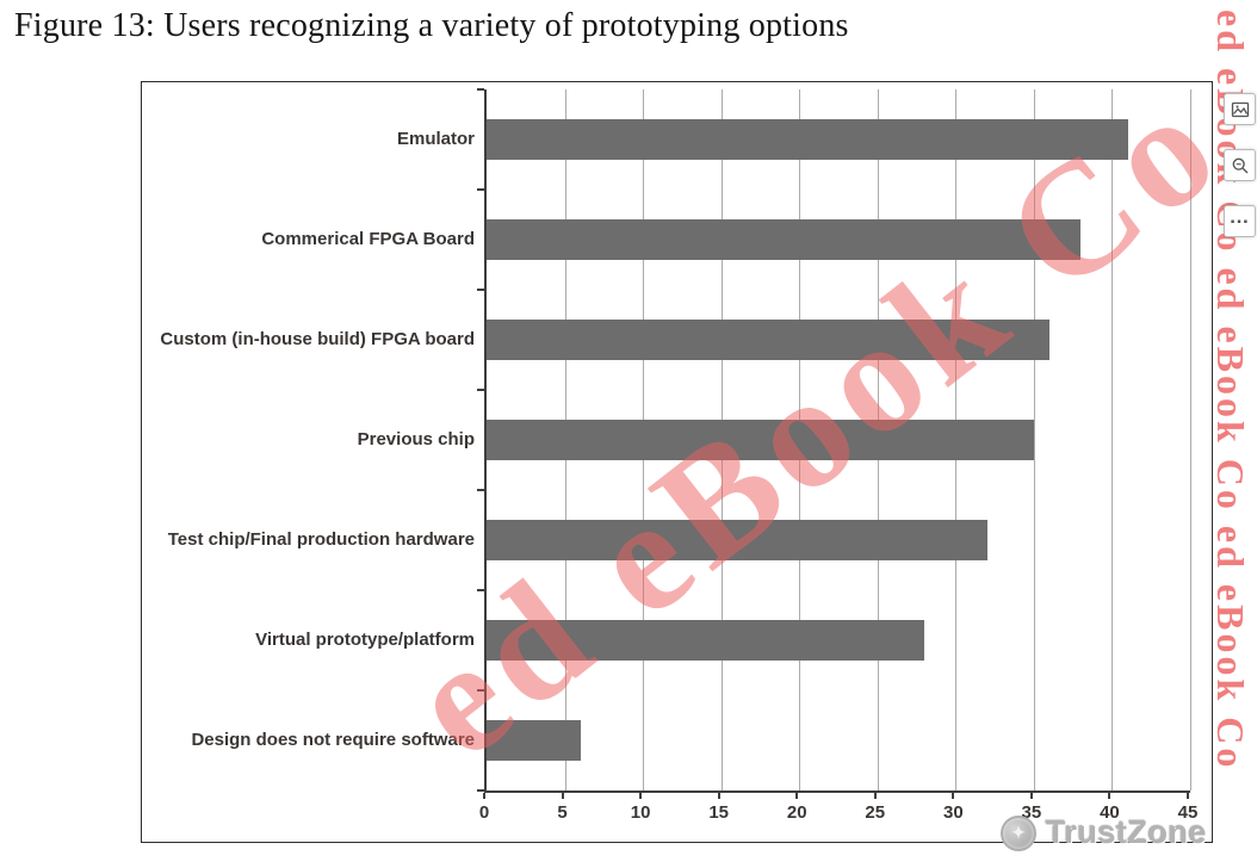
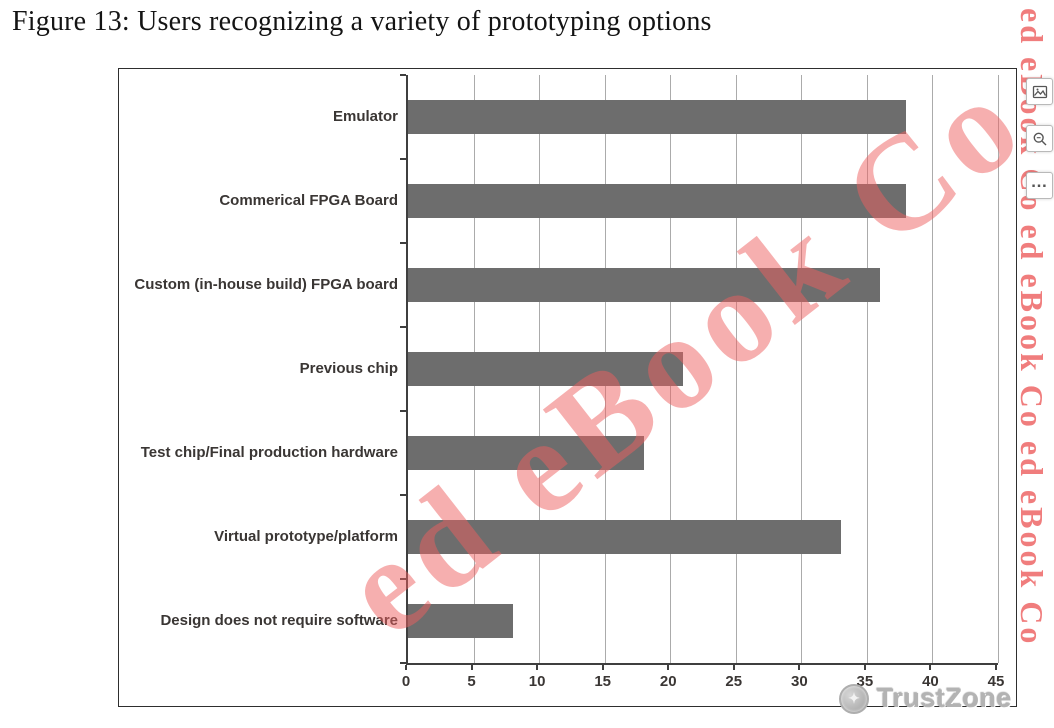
Emulator: 41 -> 38
Previous chip: 35 -> 21
Test chip/Final production hardware: 32 -> 18
Virtual prototype/platform: 28 -> 33
Design does not require software: 6 -> 8
